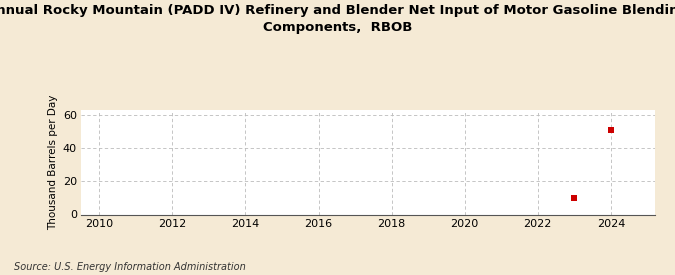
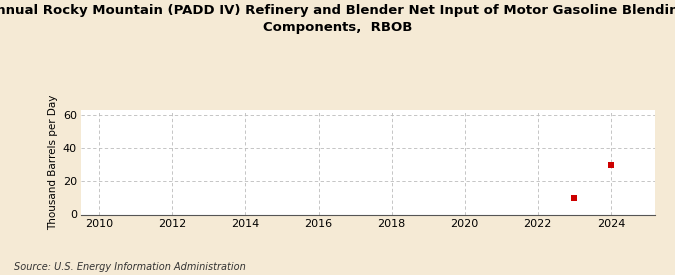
2024: 51 -> 30
